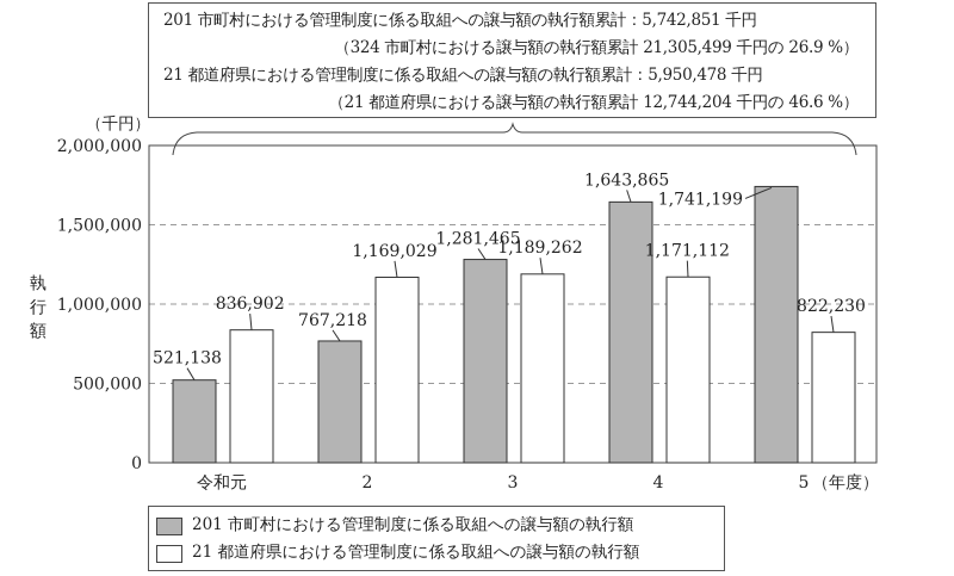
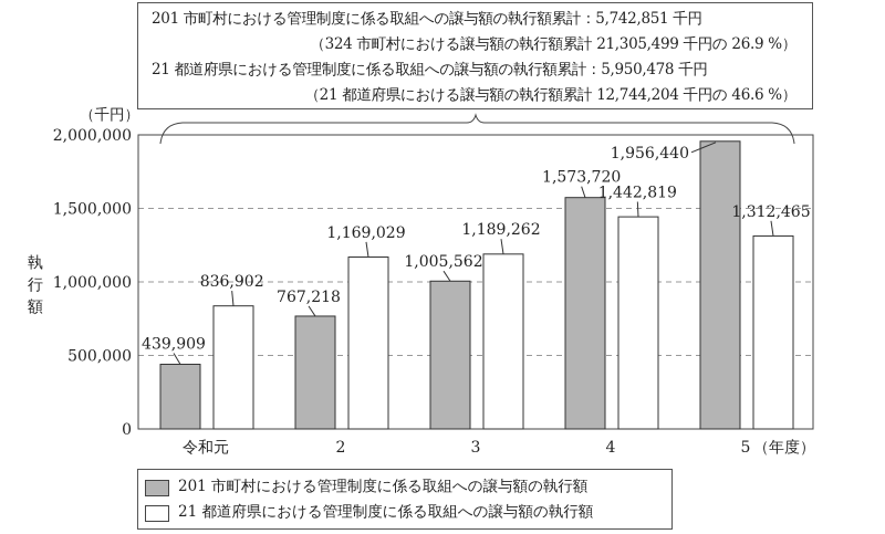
201 市町村における管理制度に係る取組への譲与額の執行額/令和元: 521,138 -> 439,909
201 市町村における管理制度に係る取組への譲与額の執行額/3: 1,281,465 -> 1,005,562
201 市町村における管理制度に係る取組への譲与額の執行額/4: 1,643,865 -> 1,573,720
21 都道府県における管理制度に係る取組への譲与額の執行額/4: 1,171,112 -> 1,442,819
201 市町村における管理制度に係る取組への譲与額の執行額/5: 1,741,199 -> 1,956,440
21 都道府県における管理制度に係る取組への譲与額の執行額/5: 822,230 -> 1,312,465
